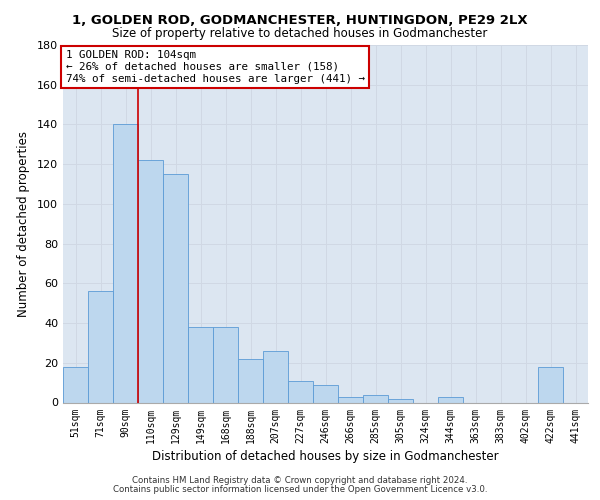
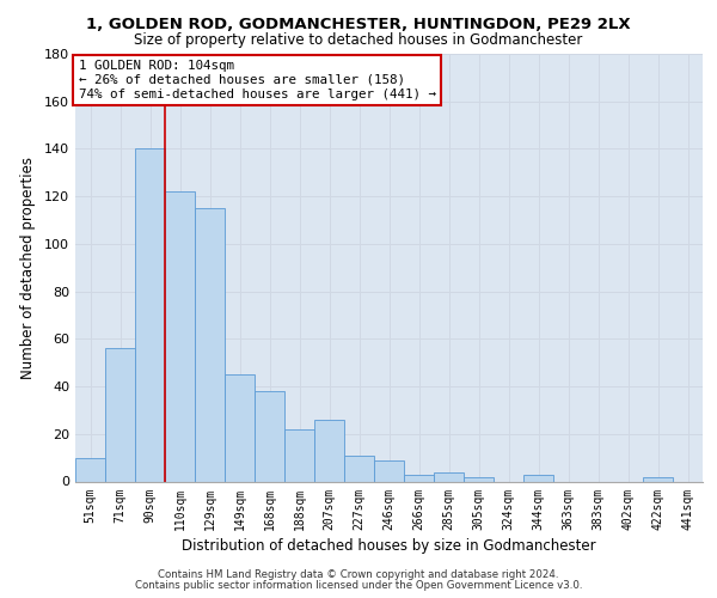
51sqm: 18 -> 10
149sqm: 38 -> 45
422sqm: 18 -> 2
